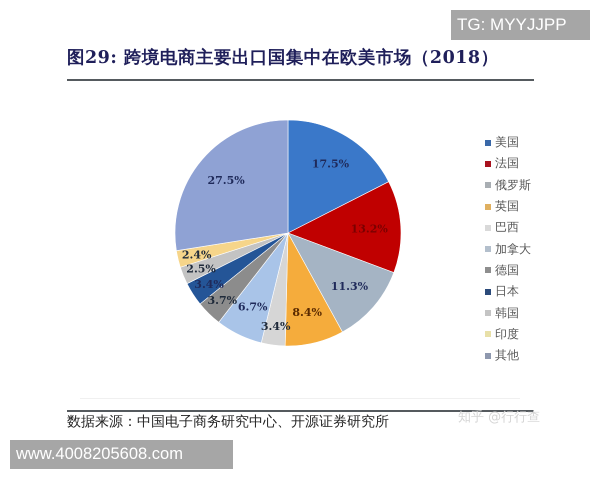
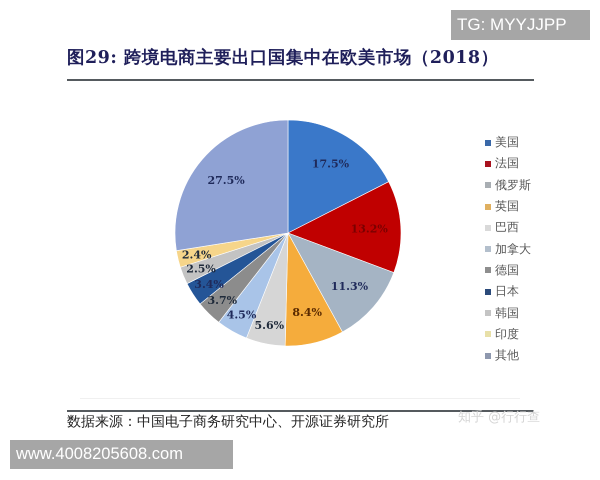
巴西: 3.4% -> 5.6%
加拿大: 6.7% -> 4.5%
